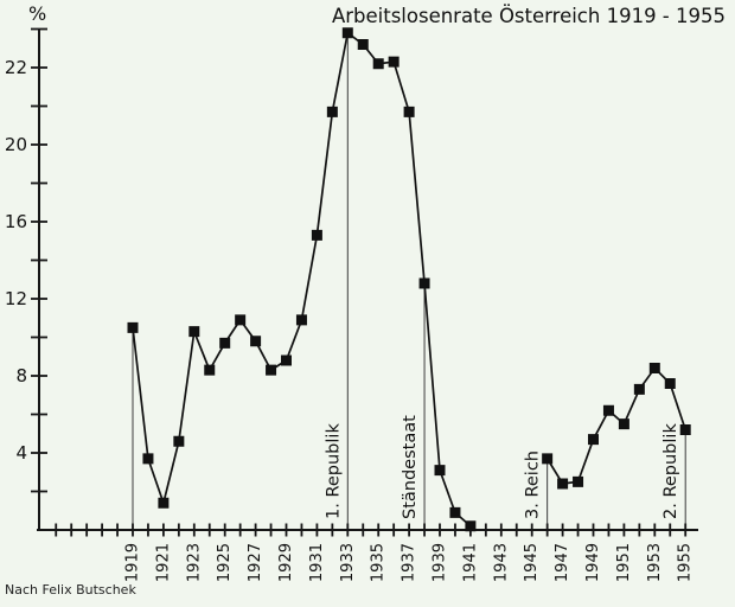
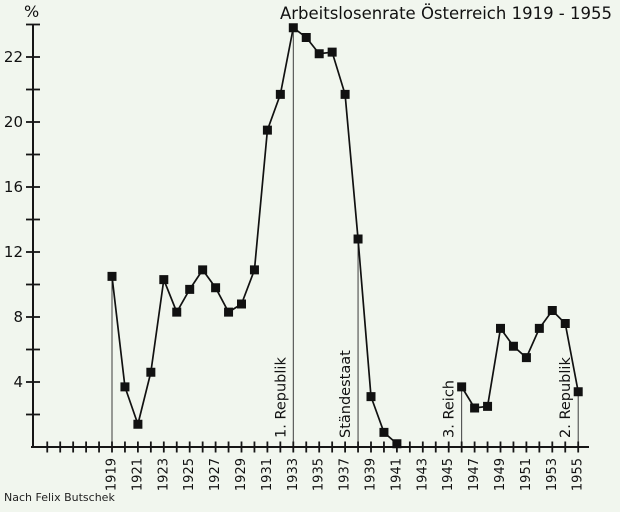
1931: 15.3 -> 19.5
1949: 4.7 -> 7.3
1955: 5.2 -> 3.4
